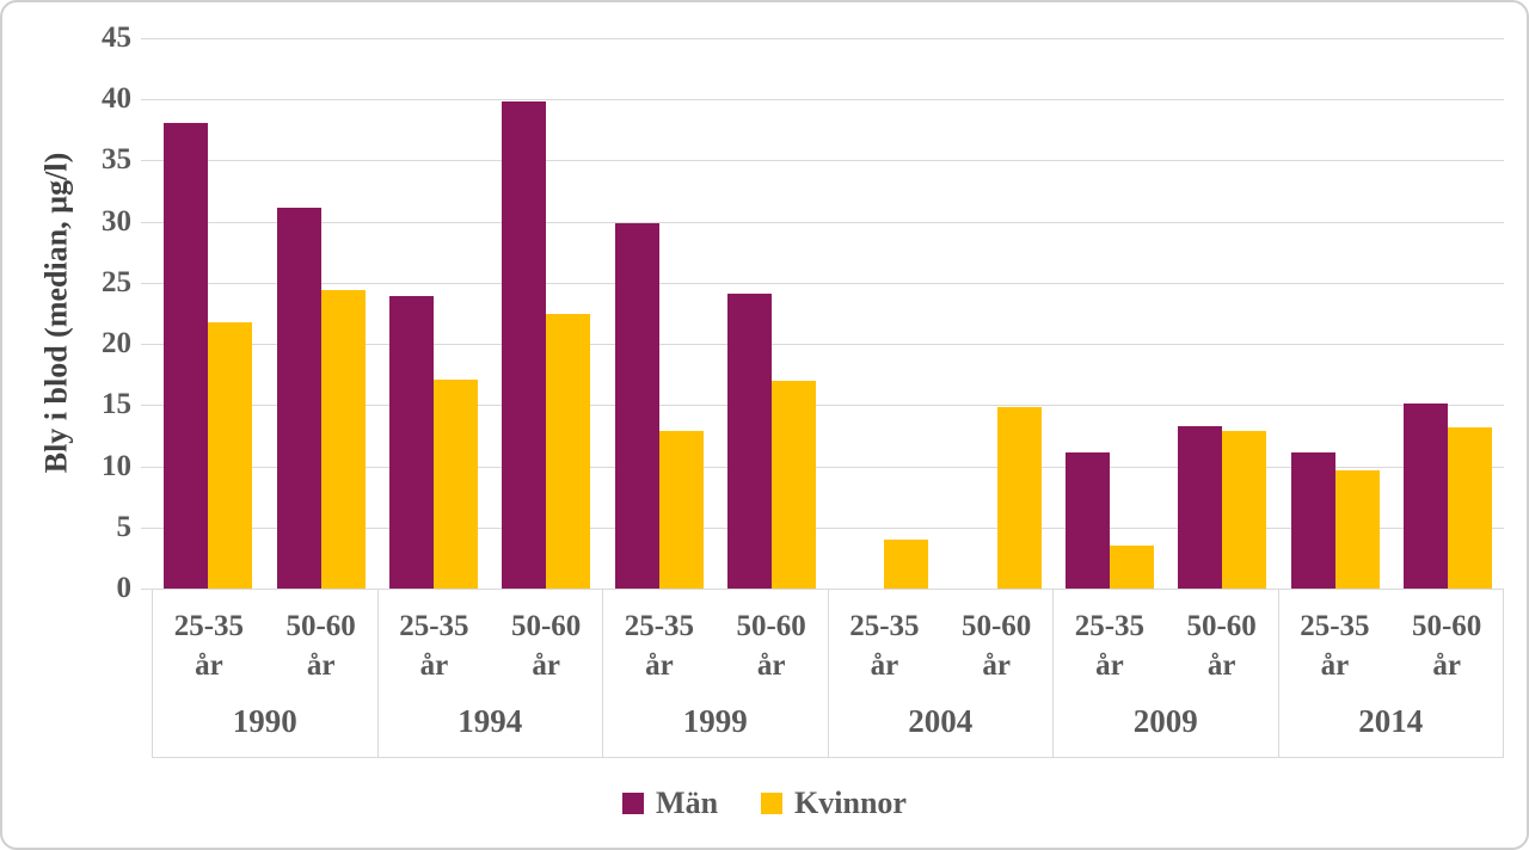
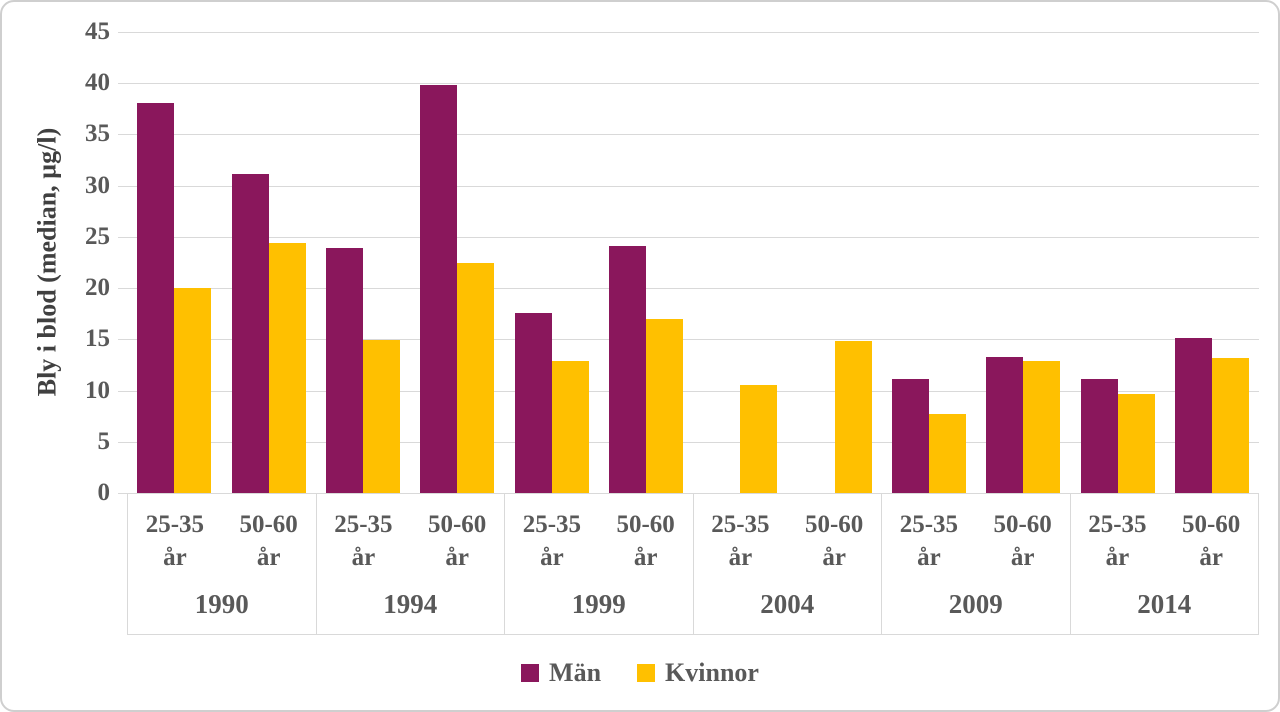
Kvinnor/1990 25-35 år: 21.8 -> 20.0
Kvinnor/1994 25-35 år: 17.1 -> 14.9
Män/1999 25-35 år: 29.9 -> 17.6
Kvinnor/2004 25-35 år: 4.0 -> 10.5
Kvinnor/2009 25-35 år: 3.5 -> 7.7
